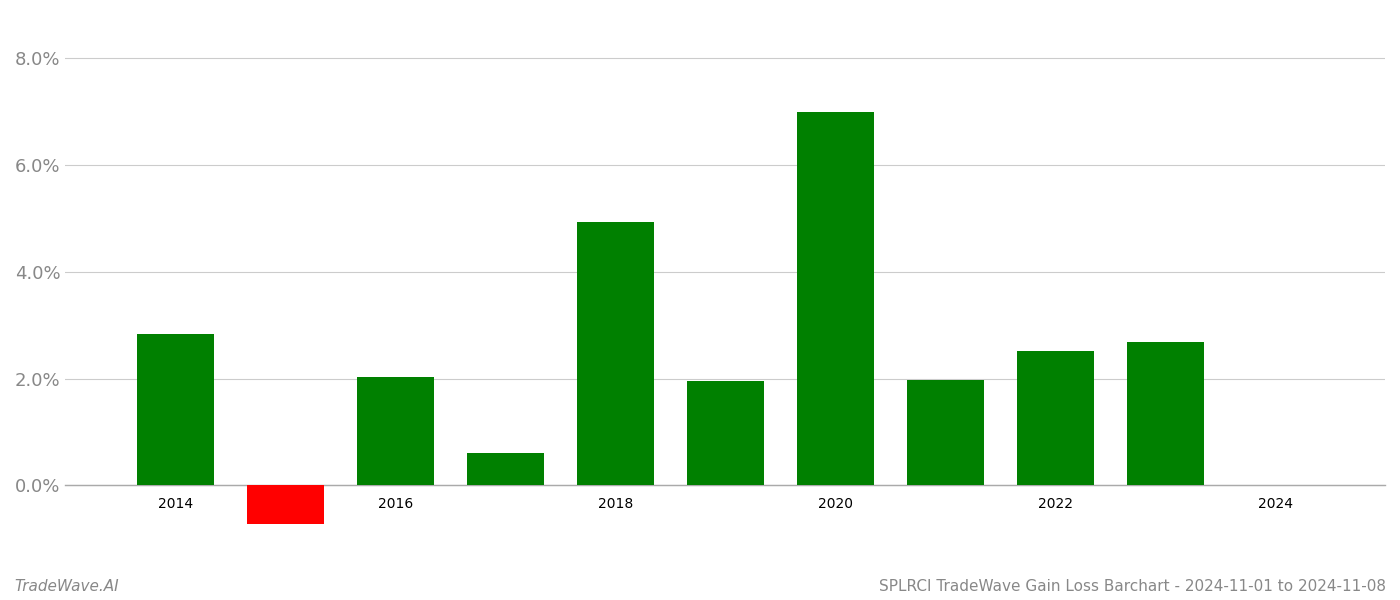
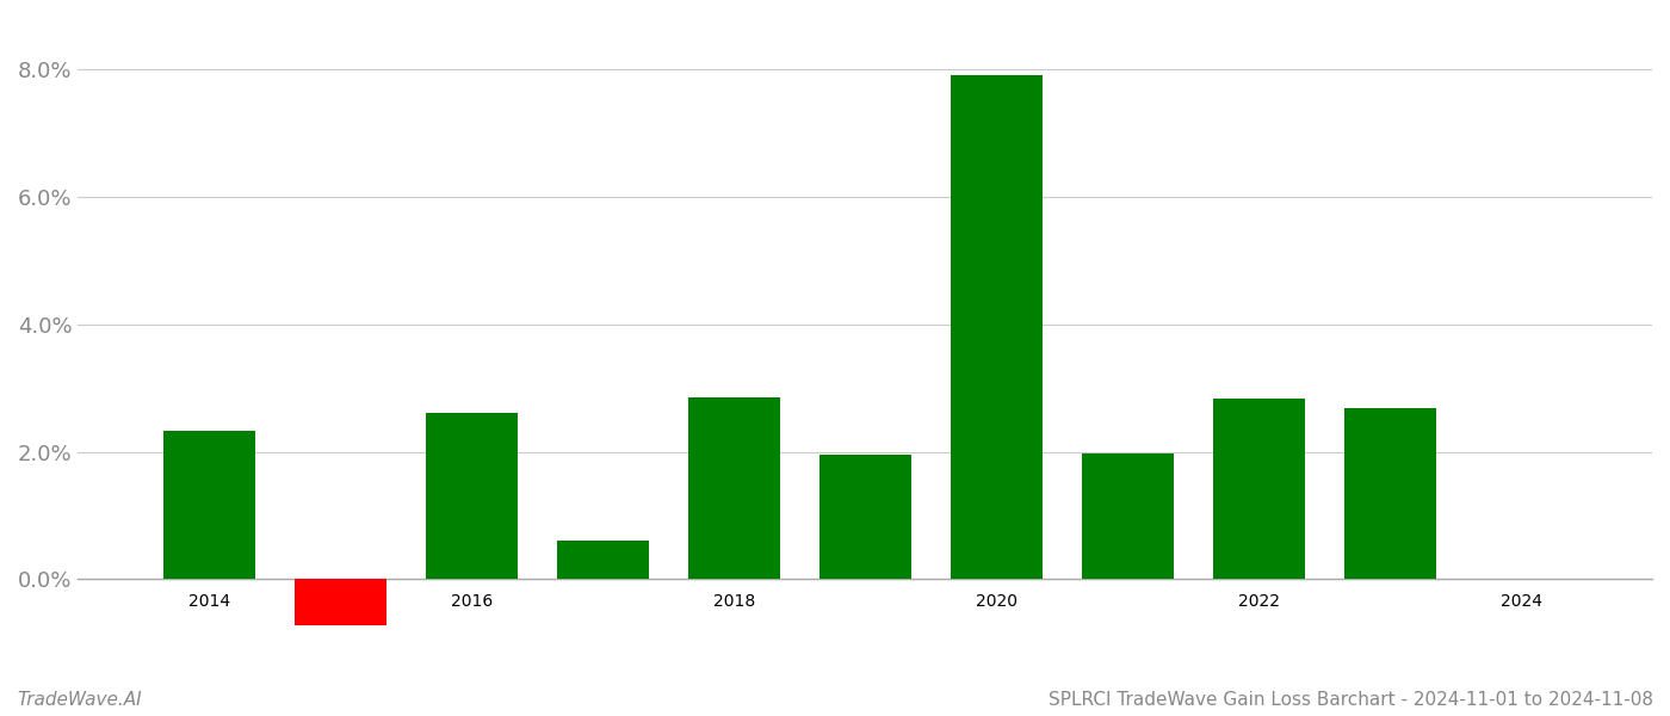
2014: 2.84% -> 2.33%
2016: 2.02% -> 2.60%
2018: 4.92% -> 2.85%
2020: 6.98% -> 7.90%
2022: 2.52% -> 2.84%
